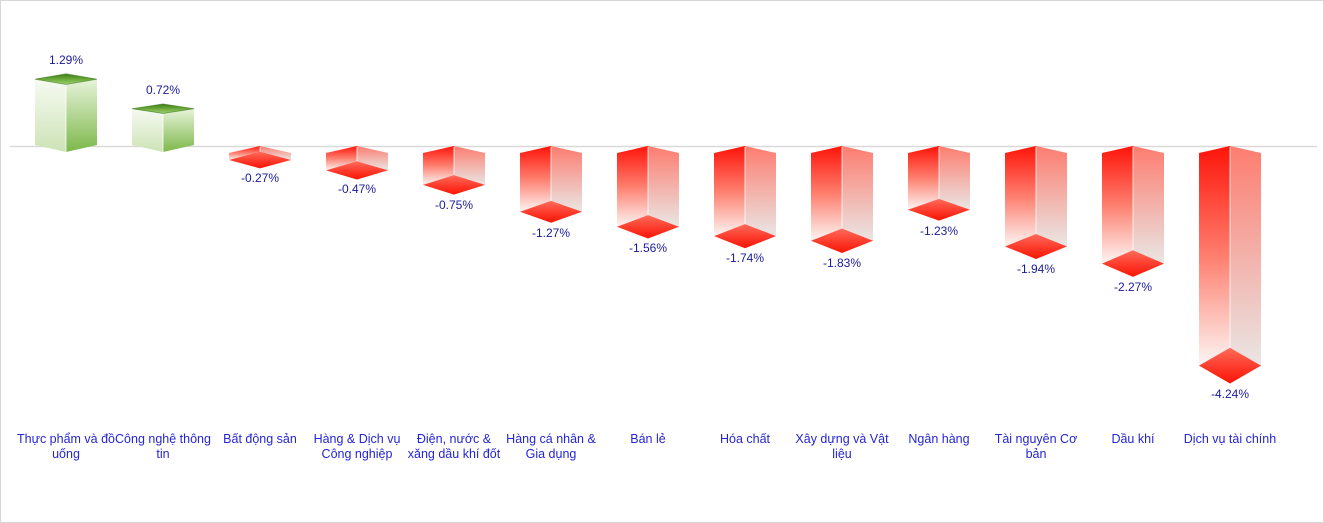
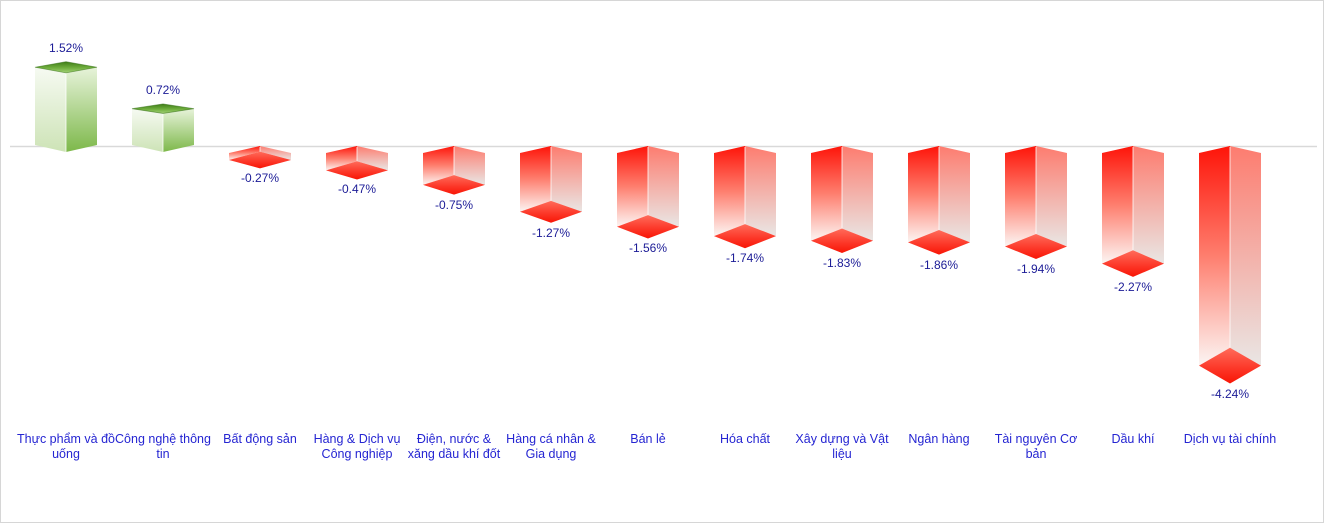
Thực phẩm và đồ uống: 1.29% -> 1.52%
Ngân hàng: -1.23% -> -1.86%
